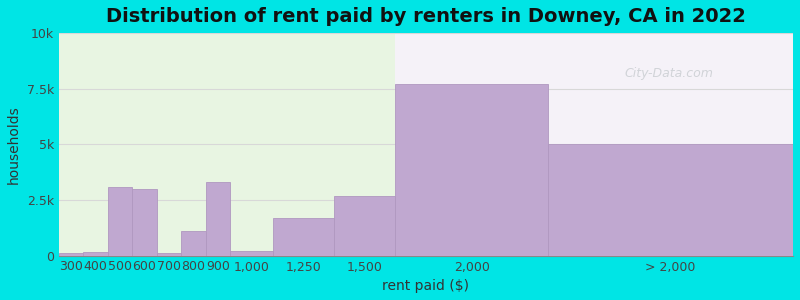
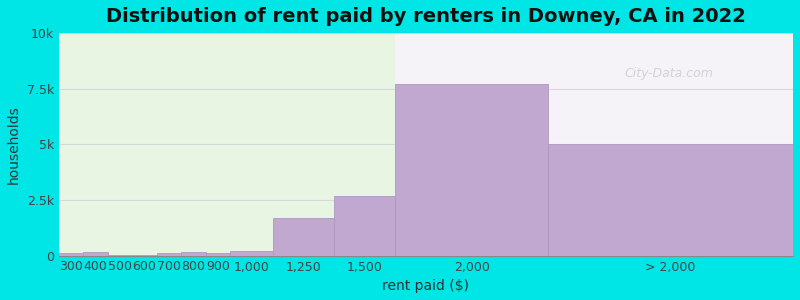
500: 3.10k -> 0.05k
600: 3.00k -> 0.05k
800: 1.10k -> 0.15k
900: 3.30k -> 0.10k
